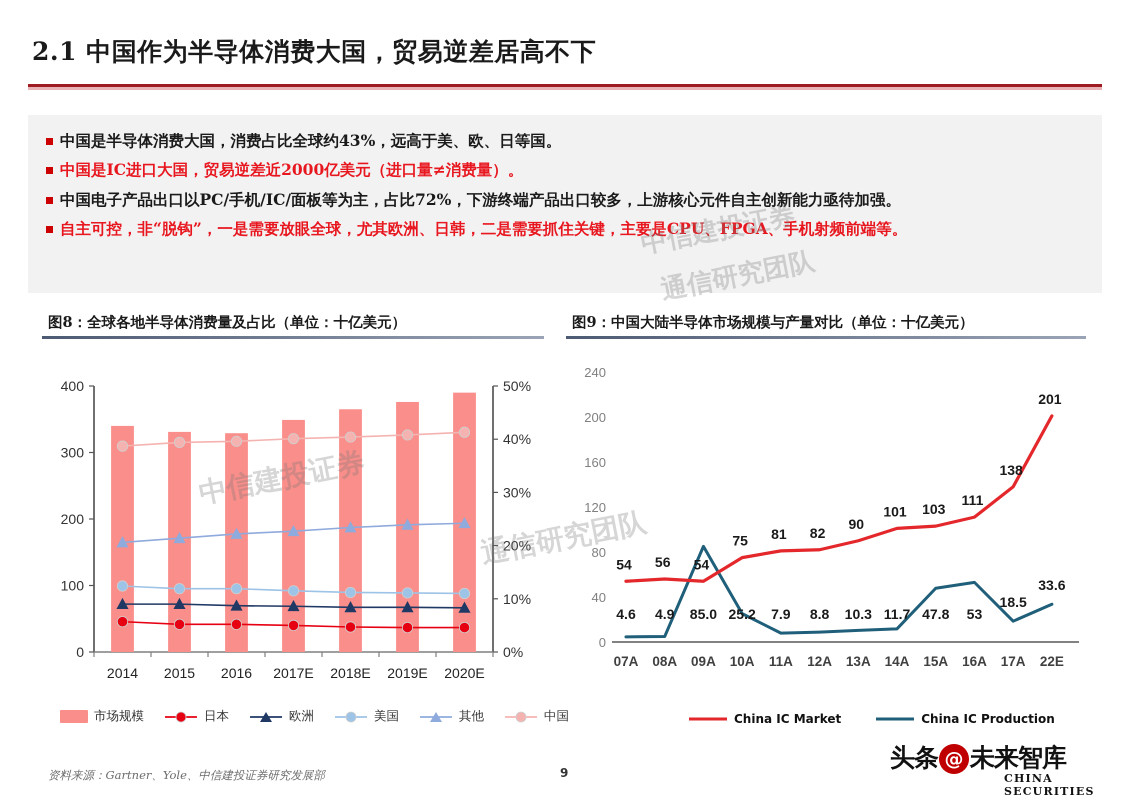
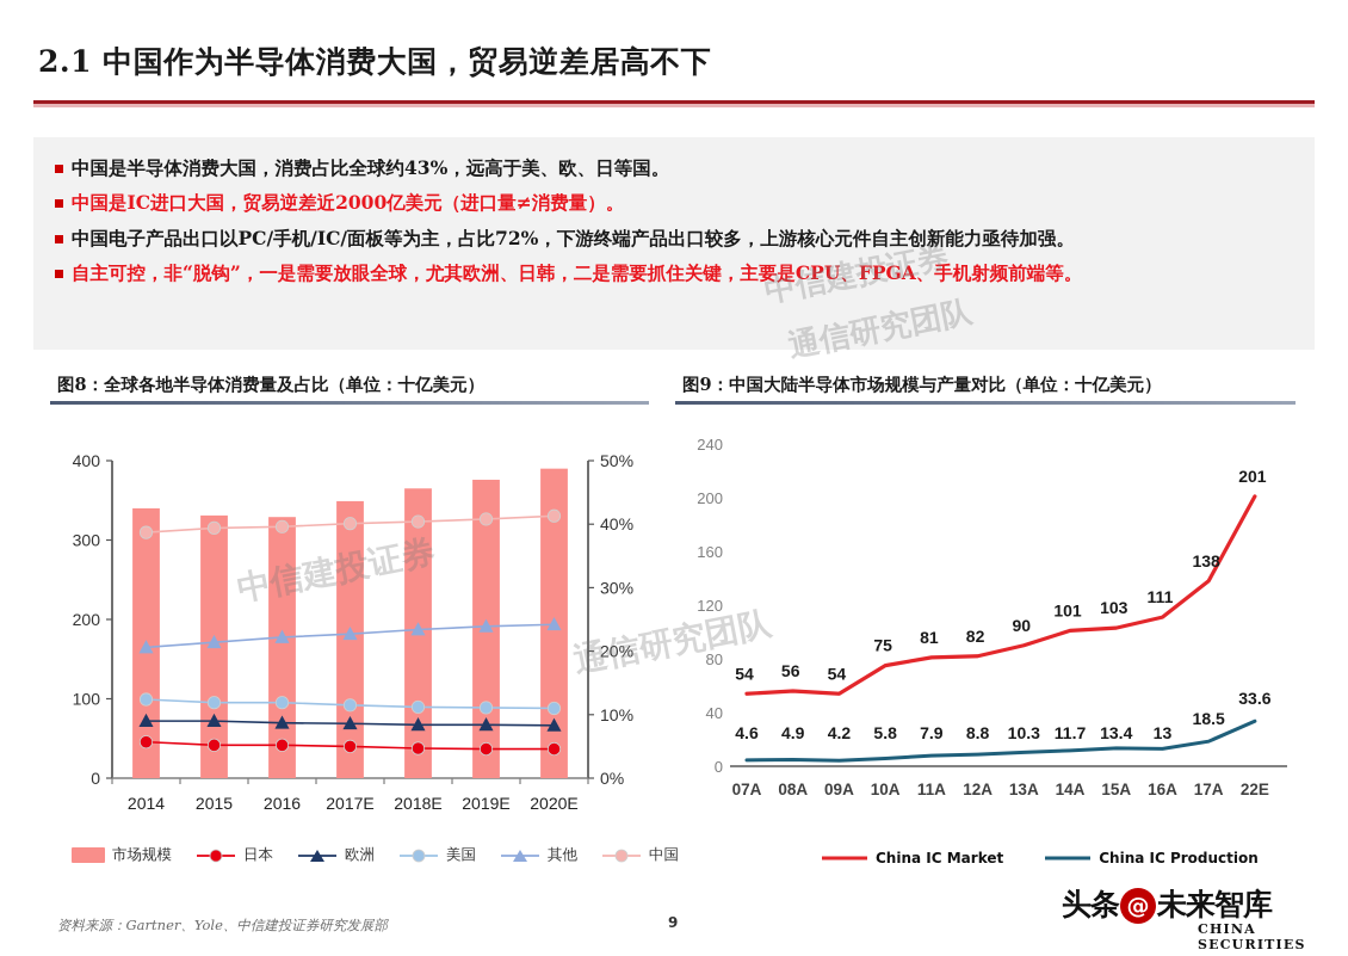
图9：中国大陆半导体市场规模与产量对比（单位：十亿美元）/China IC Production/09A: 85.0 -> 4.2
图9：中国大陆半导体市场规模与产量对比（单位：十亿美元）/China IC Production/10A: 25.2 -> 5.8
图9：中国大陆半导体市场规模与产量对比（单位：十亿美元）/China IC Production/15A: 47.8 -> 13.4
图9：中国大陆半导体市场规模与产量对比（单位：十亿美元）/China IC Production/16A: 53 -> 13
